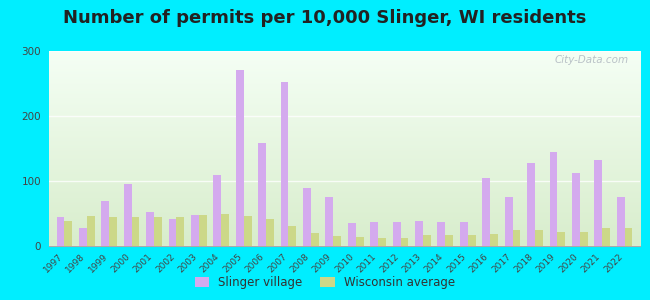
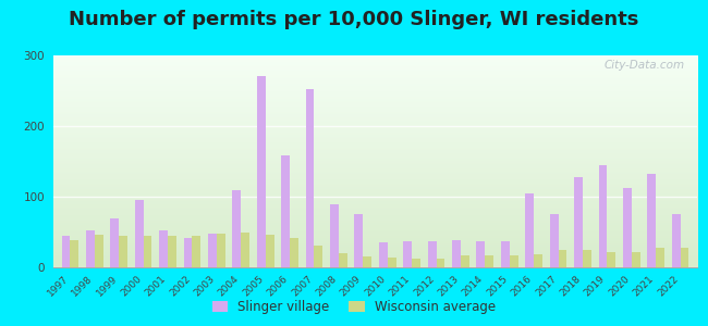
Slinger village/1998: 28 -> 53
